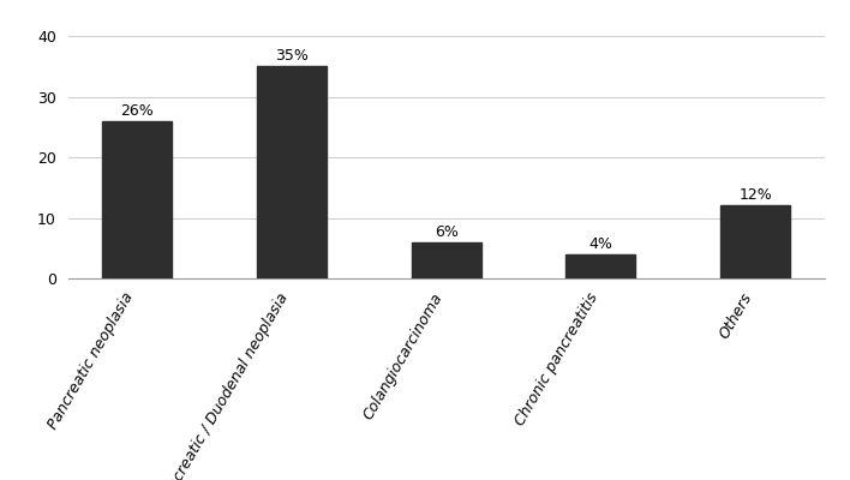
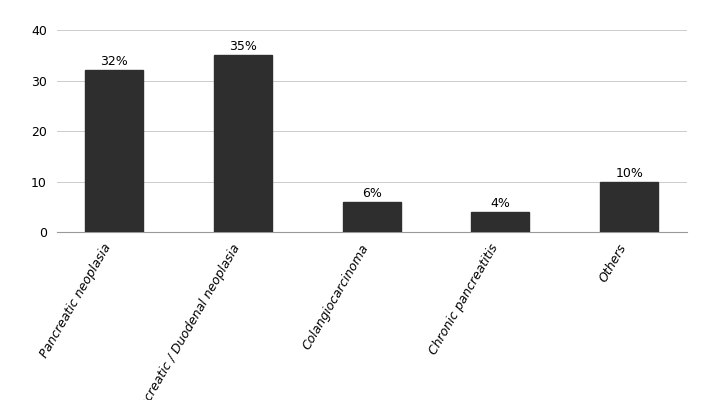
Pancreatic neoplasia: 26% -> 32%
Others: 12% -> 10%
